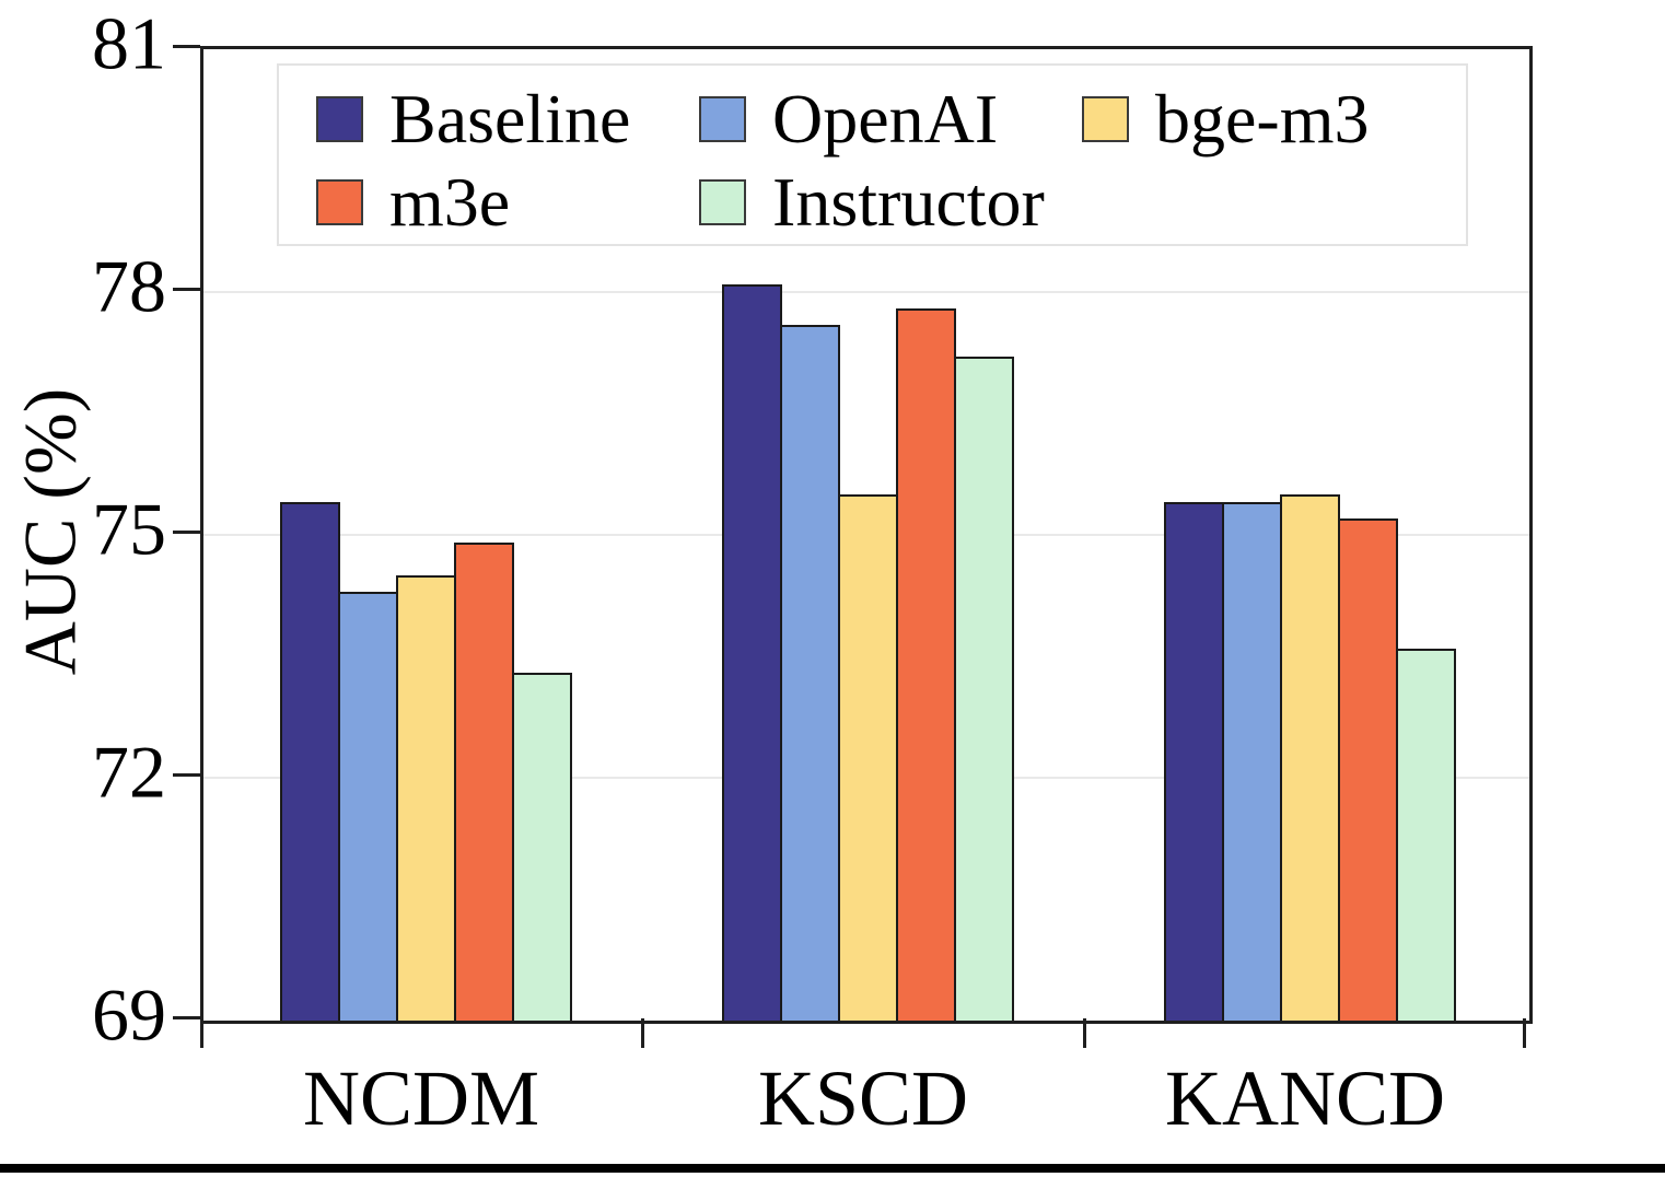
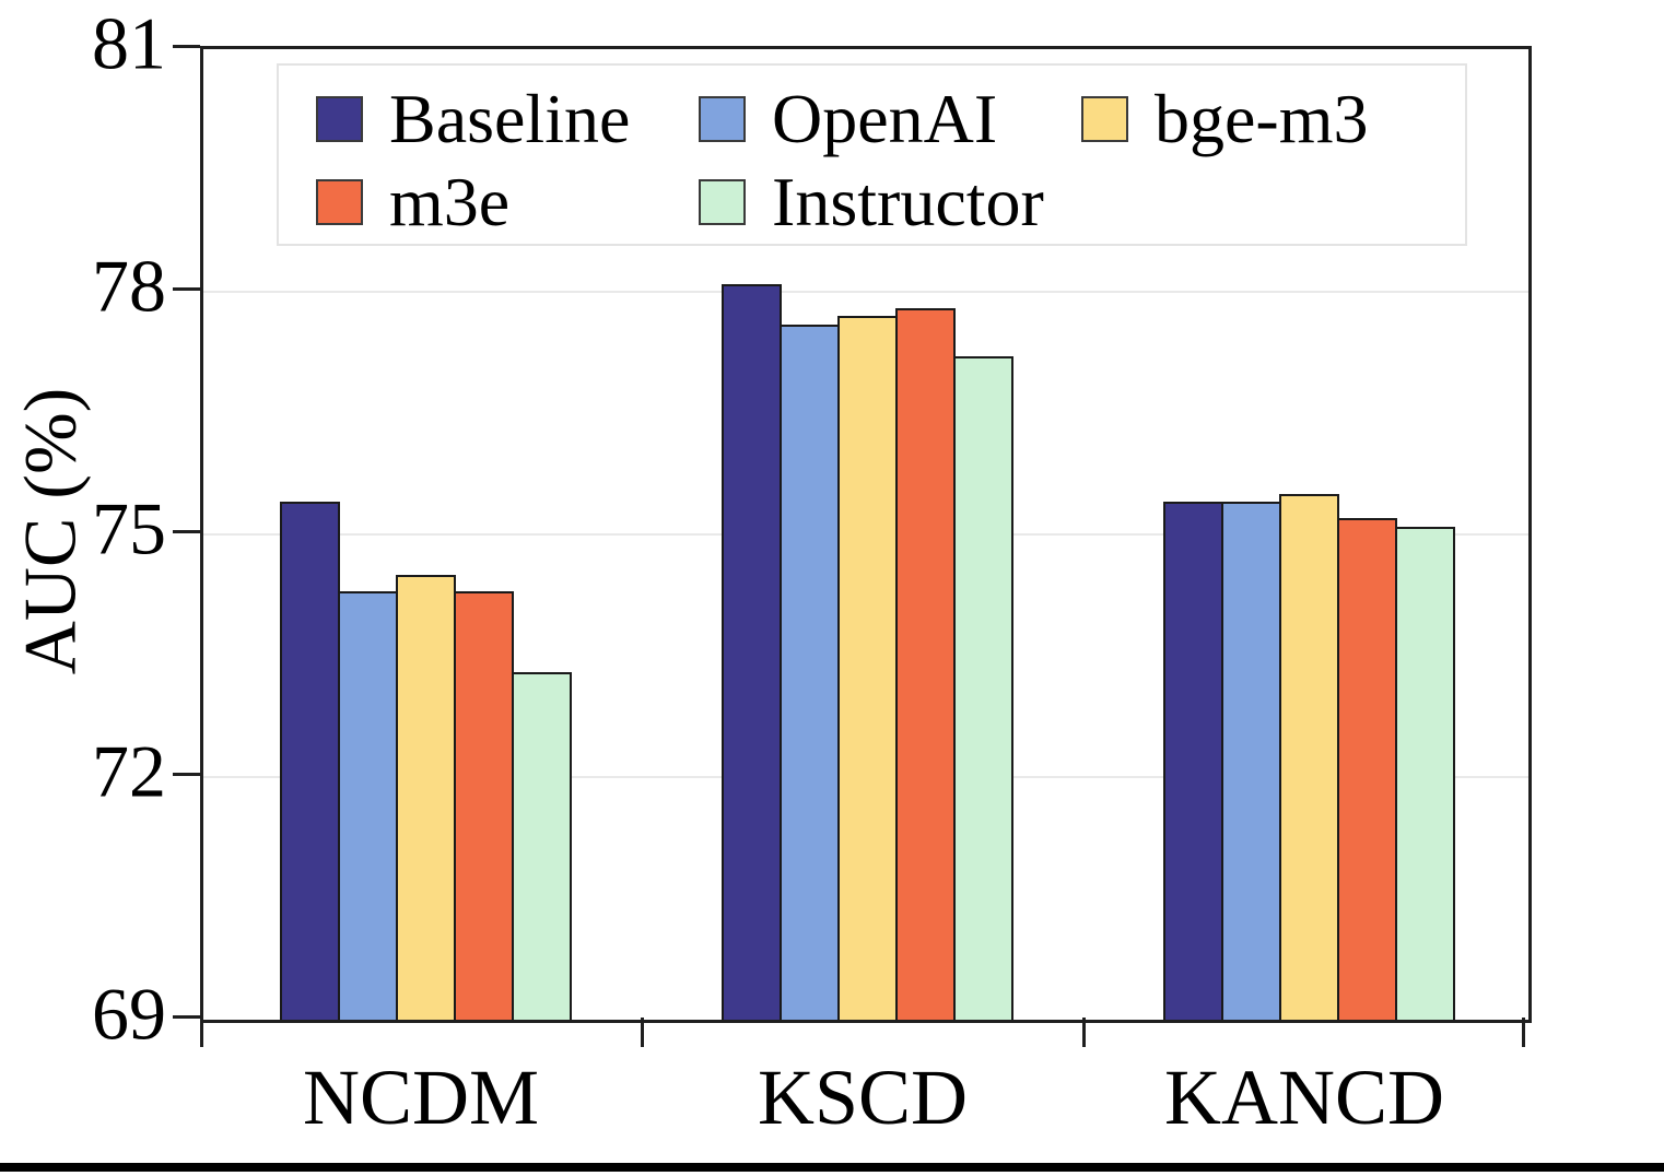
m3e/NCDM: 74.9 -> 74.3
bge-m3/KSCD: 75.5 -> 77.7
Instructor/KANCD: 73.6 -> 75.1
